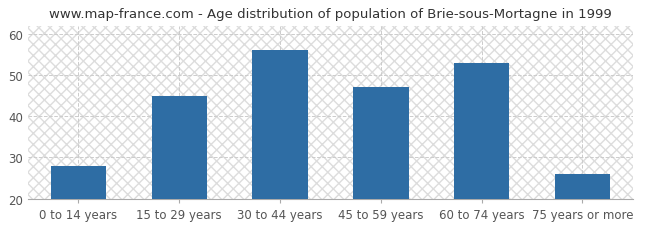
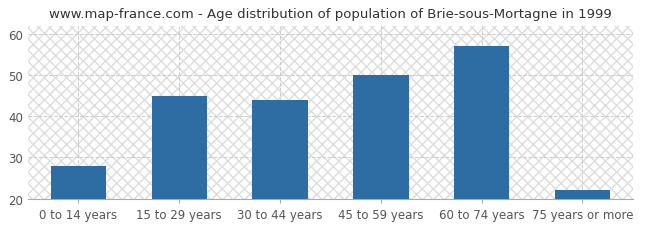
30 to 44 years: 56 -> 44
45 to 59 years: 47 -> 50
60 to 74 years: 53 -> 57
75 years or more: 26 -> 22
